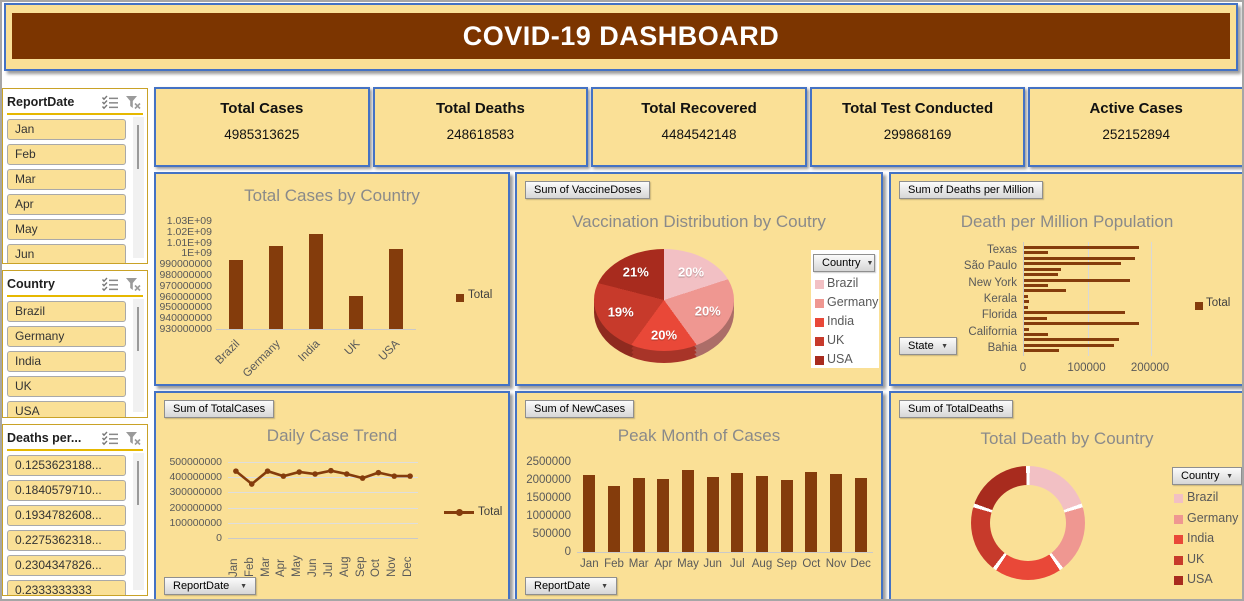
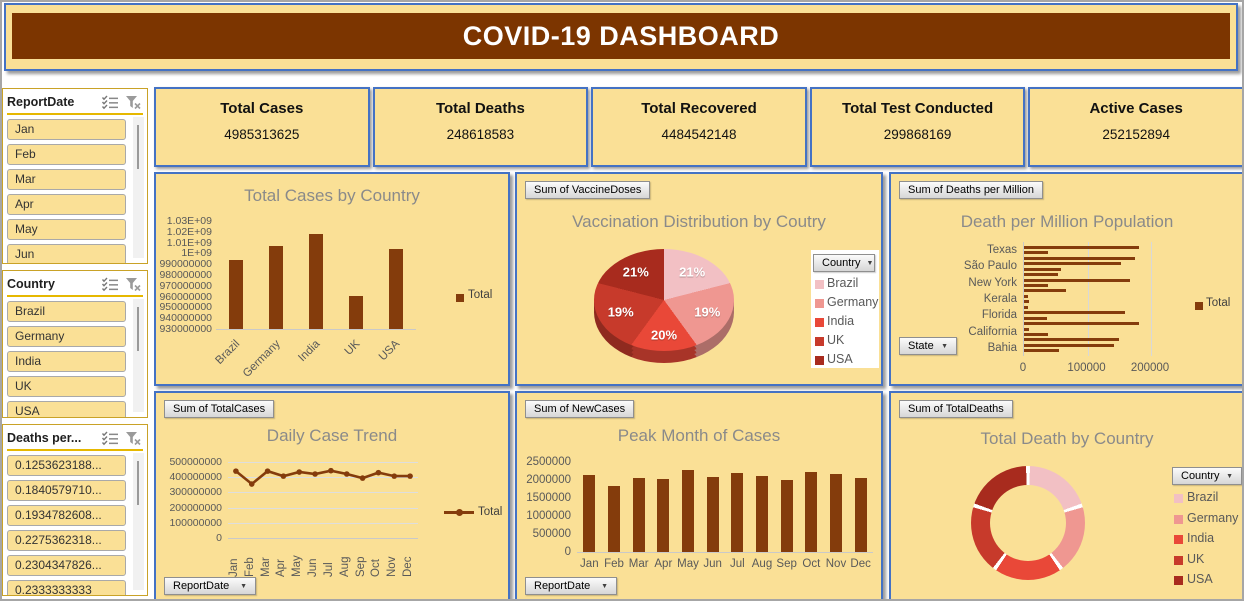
Vaccination Distribution by Coutry/Brazil: 20% -> 21%
Vaccination Distribution by Coutry/Germany: 20% -> 19%
